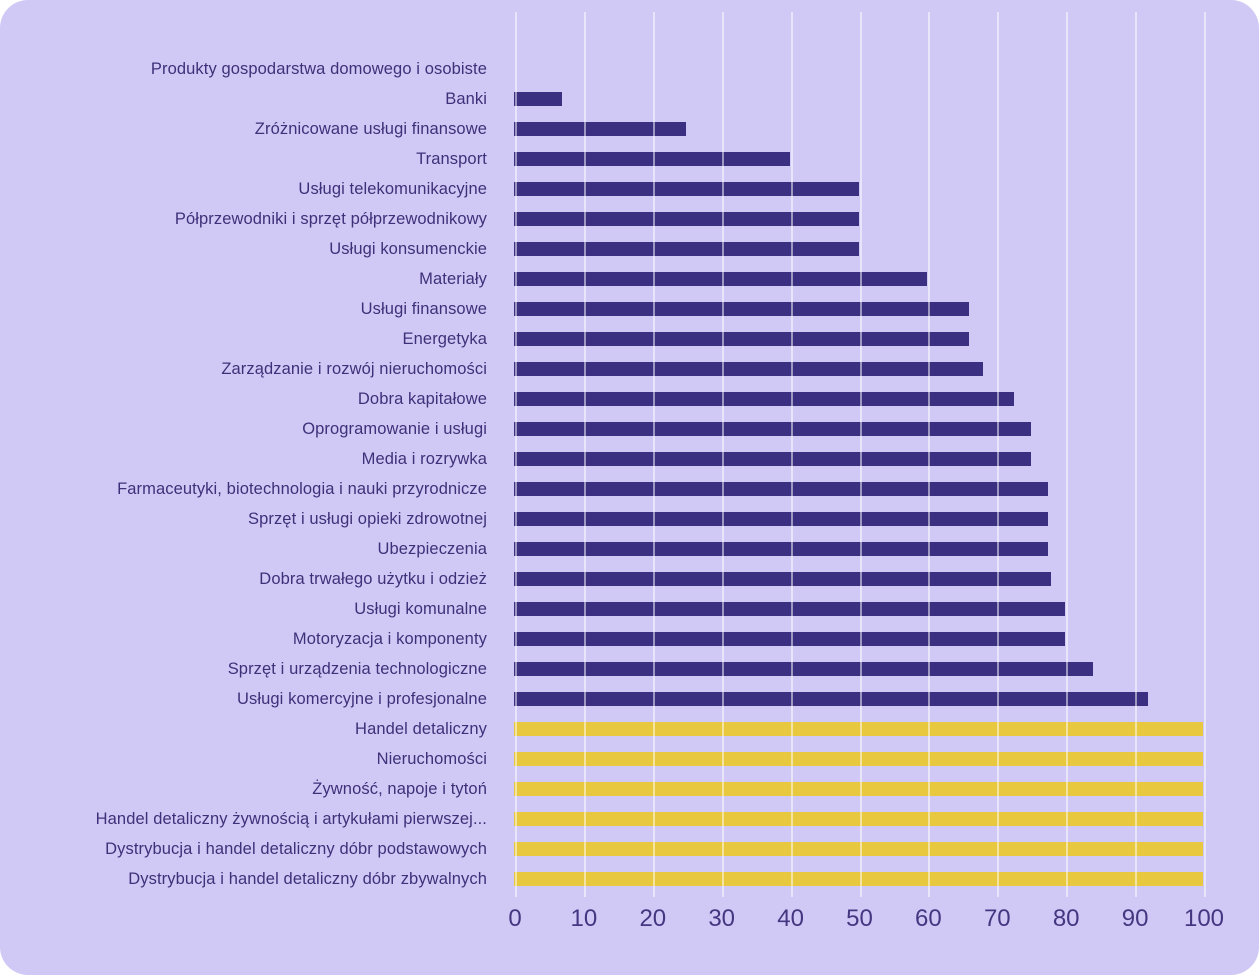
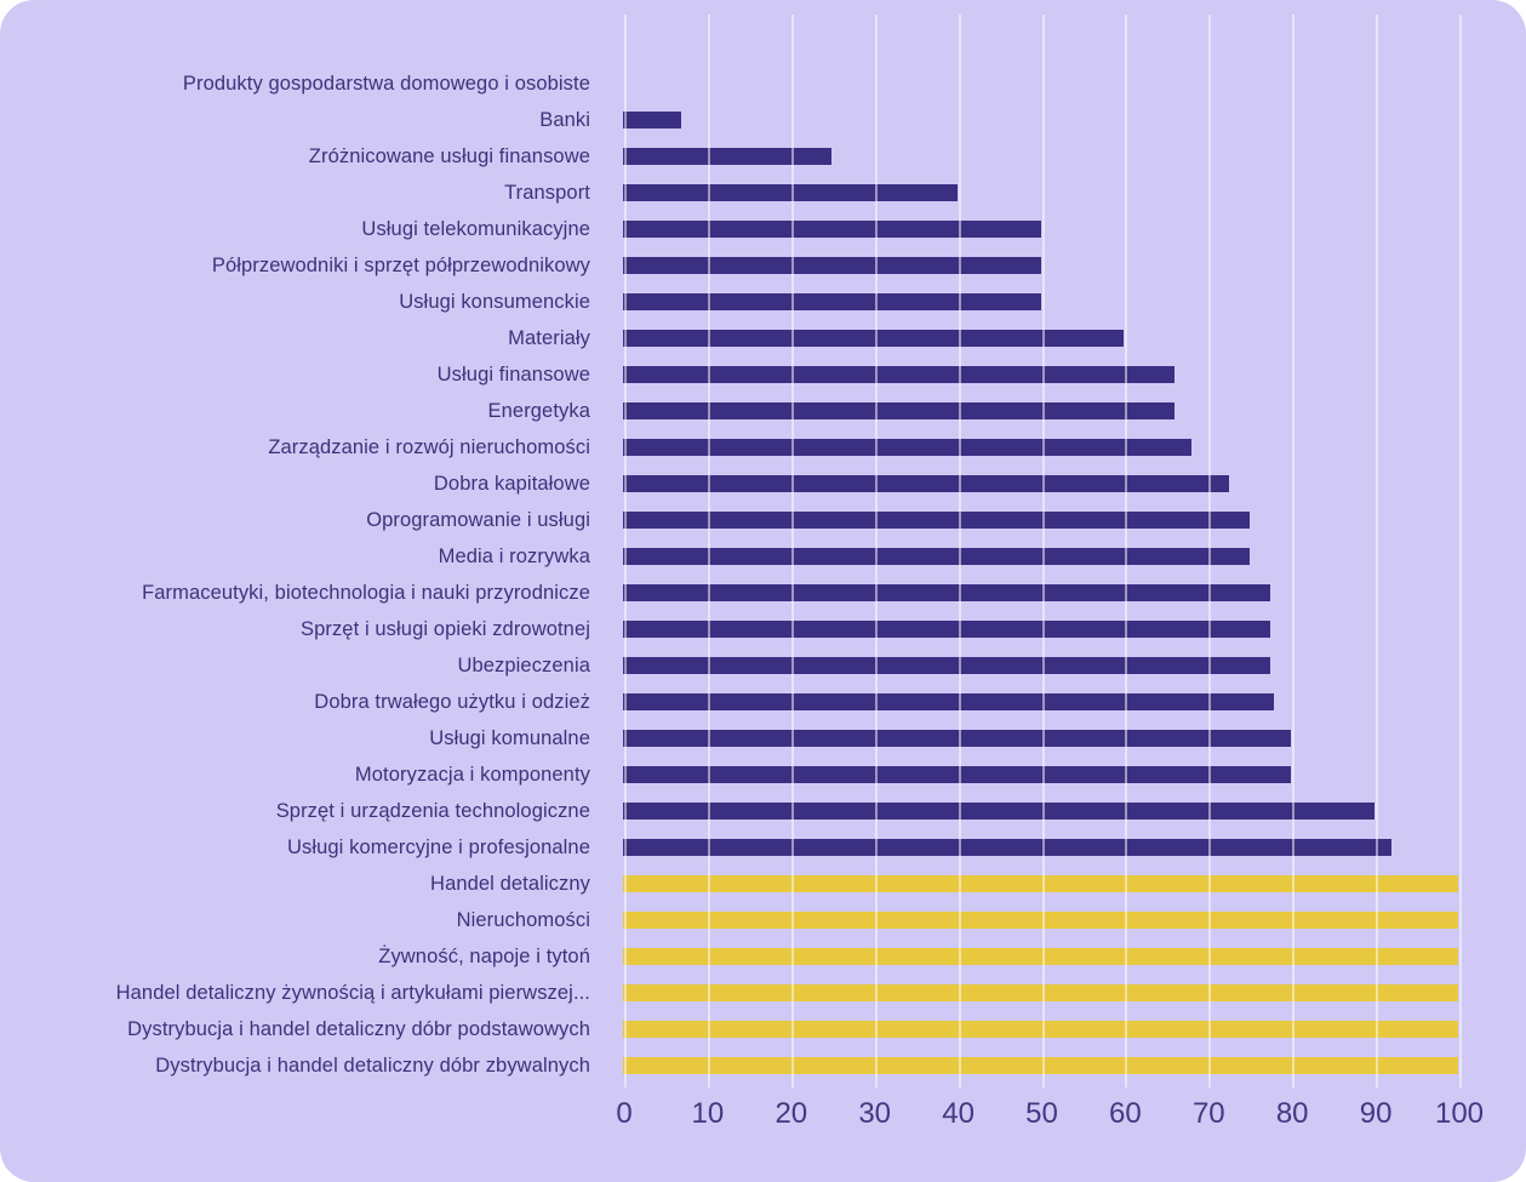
Sprzęt i urządzenia technologiczne: 84 -> 90
